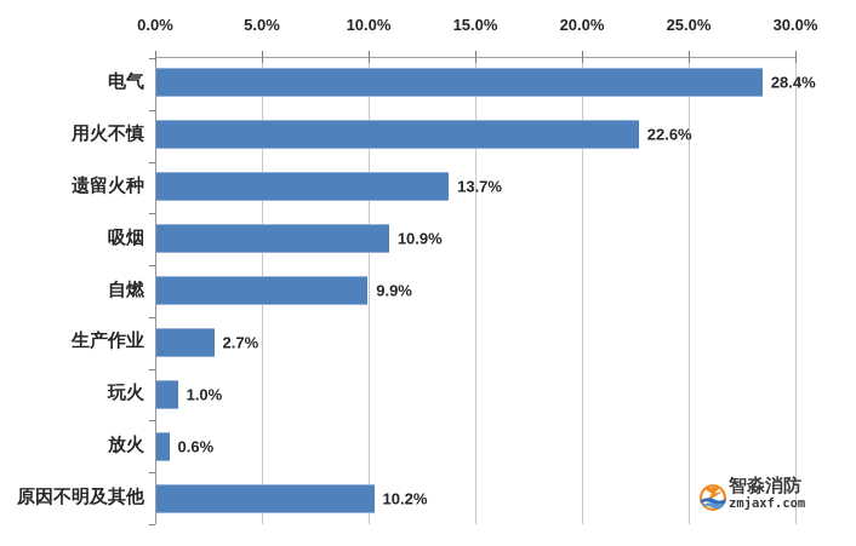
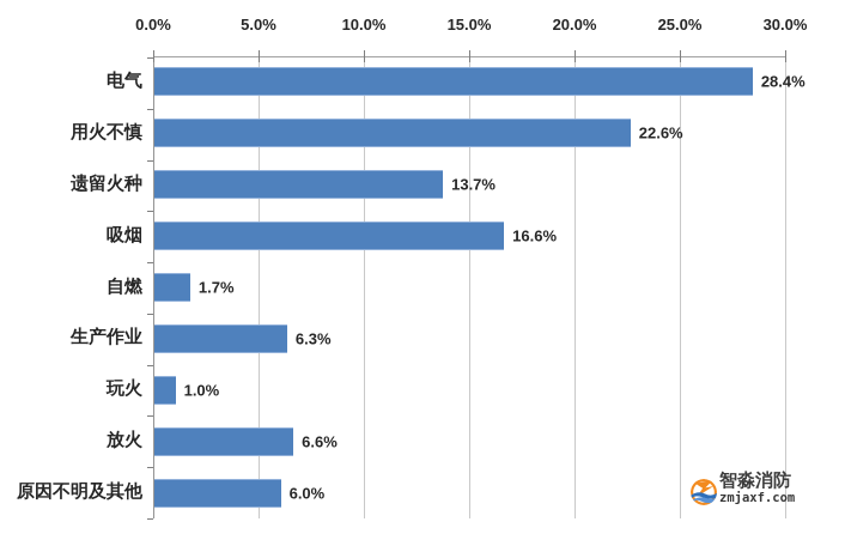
吸烟: 10.9% -> 16.6%
自燃: 9.9% -> 1.7%
生产作业: 2.7% -> 6.3%
放火: 0.6% -> 6.6%
原因不明及其他: 10.2% -> 6.0%
